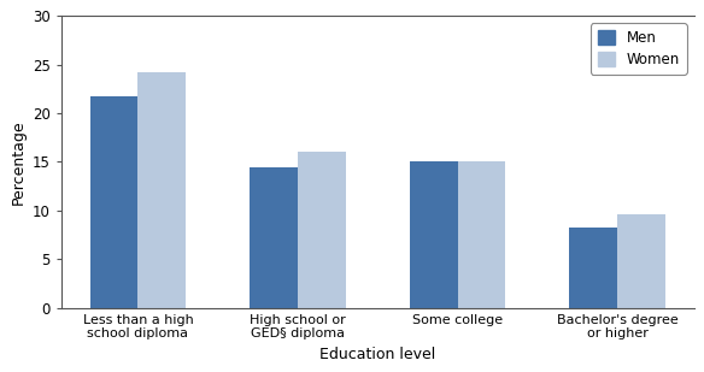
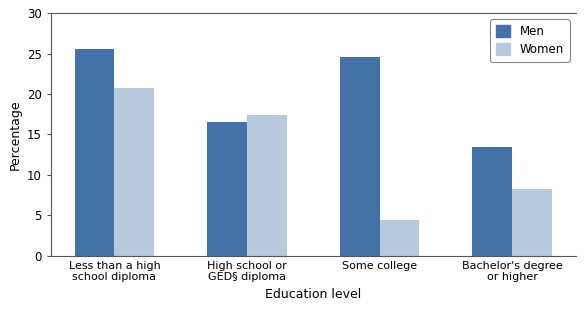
Men/Less than a high school diploma: 21.8 -> 25.6
Women/Less than a high school diploma: 24.2 -> 20.8
Men/High school or GED§ diploma: 14.5 -> 16.6
Women/High school or GED§ diploma: 16.1 -> 17.4
Men/Some college: 15.1 -> 24.6
Women/Some college: 15.1 -> 4.4
Men/Bachelor's degree or higher: 8.2 -> 13.4
Women/Bachelor's degree or higher: 9.6 -> 8.2
